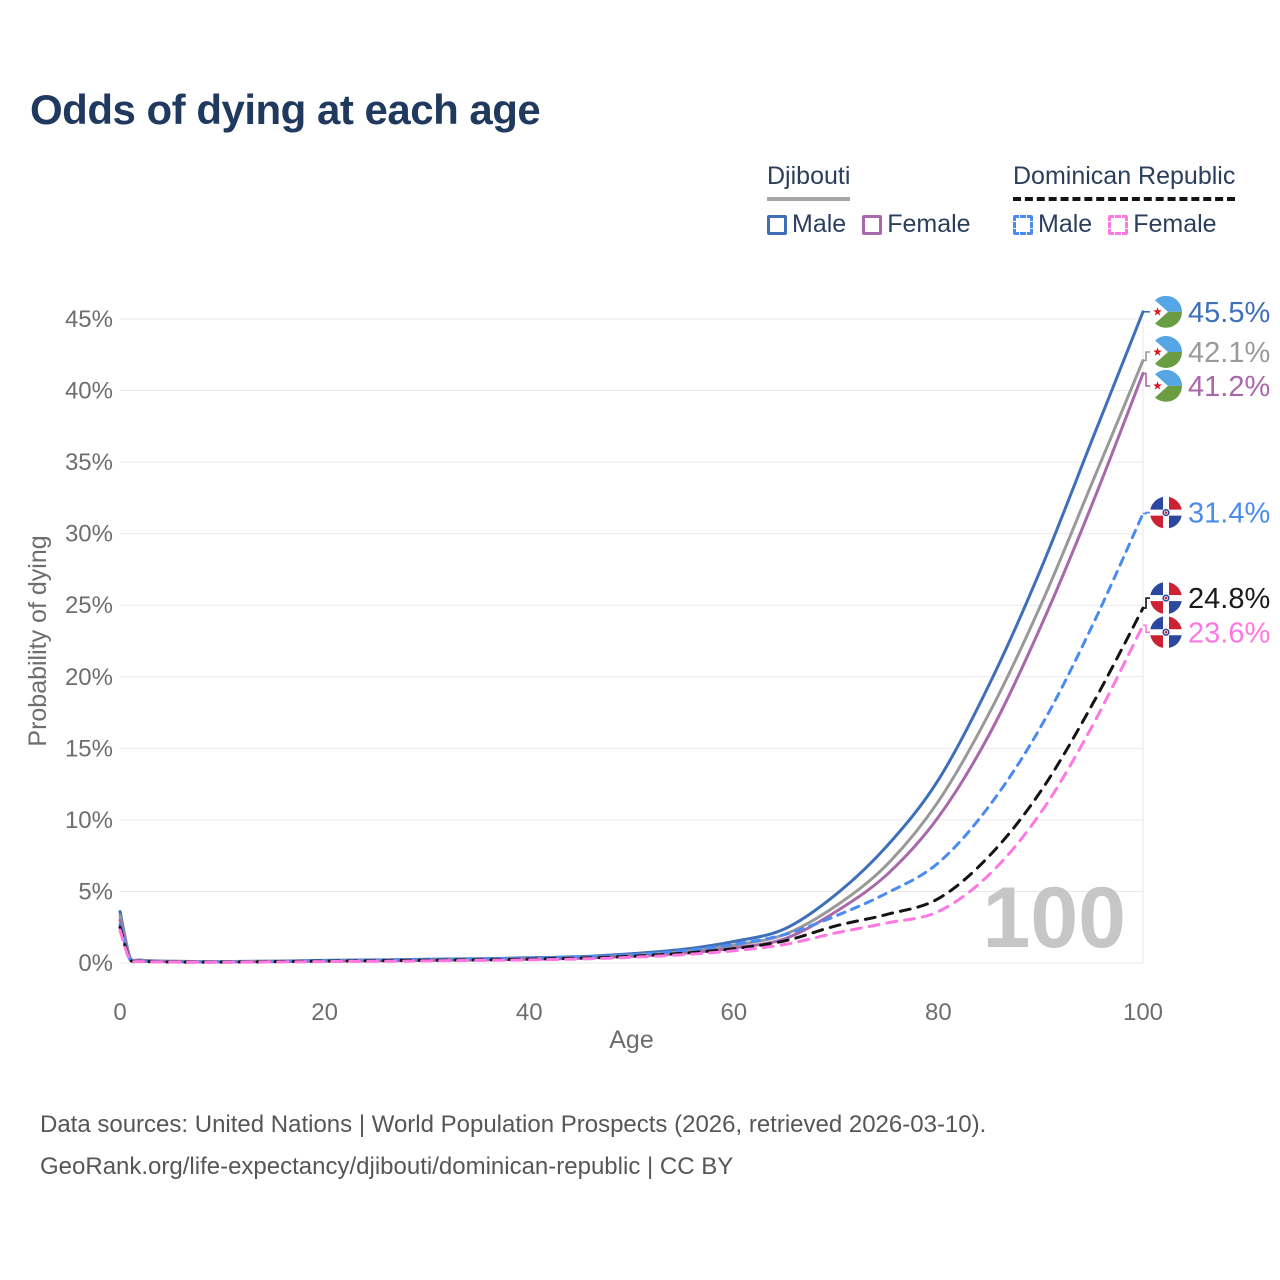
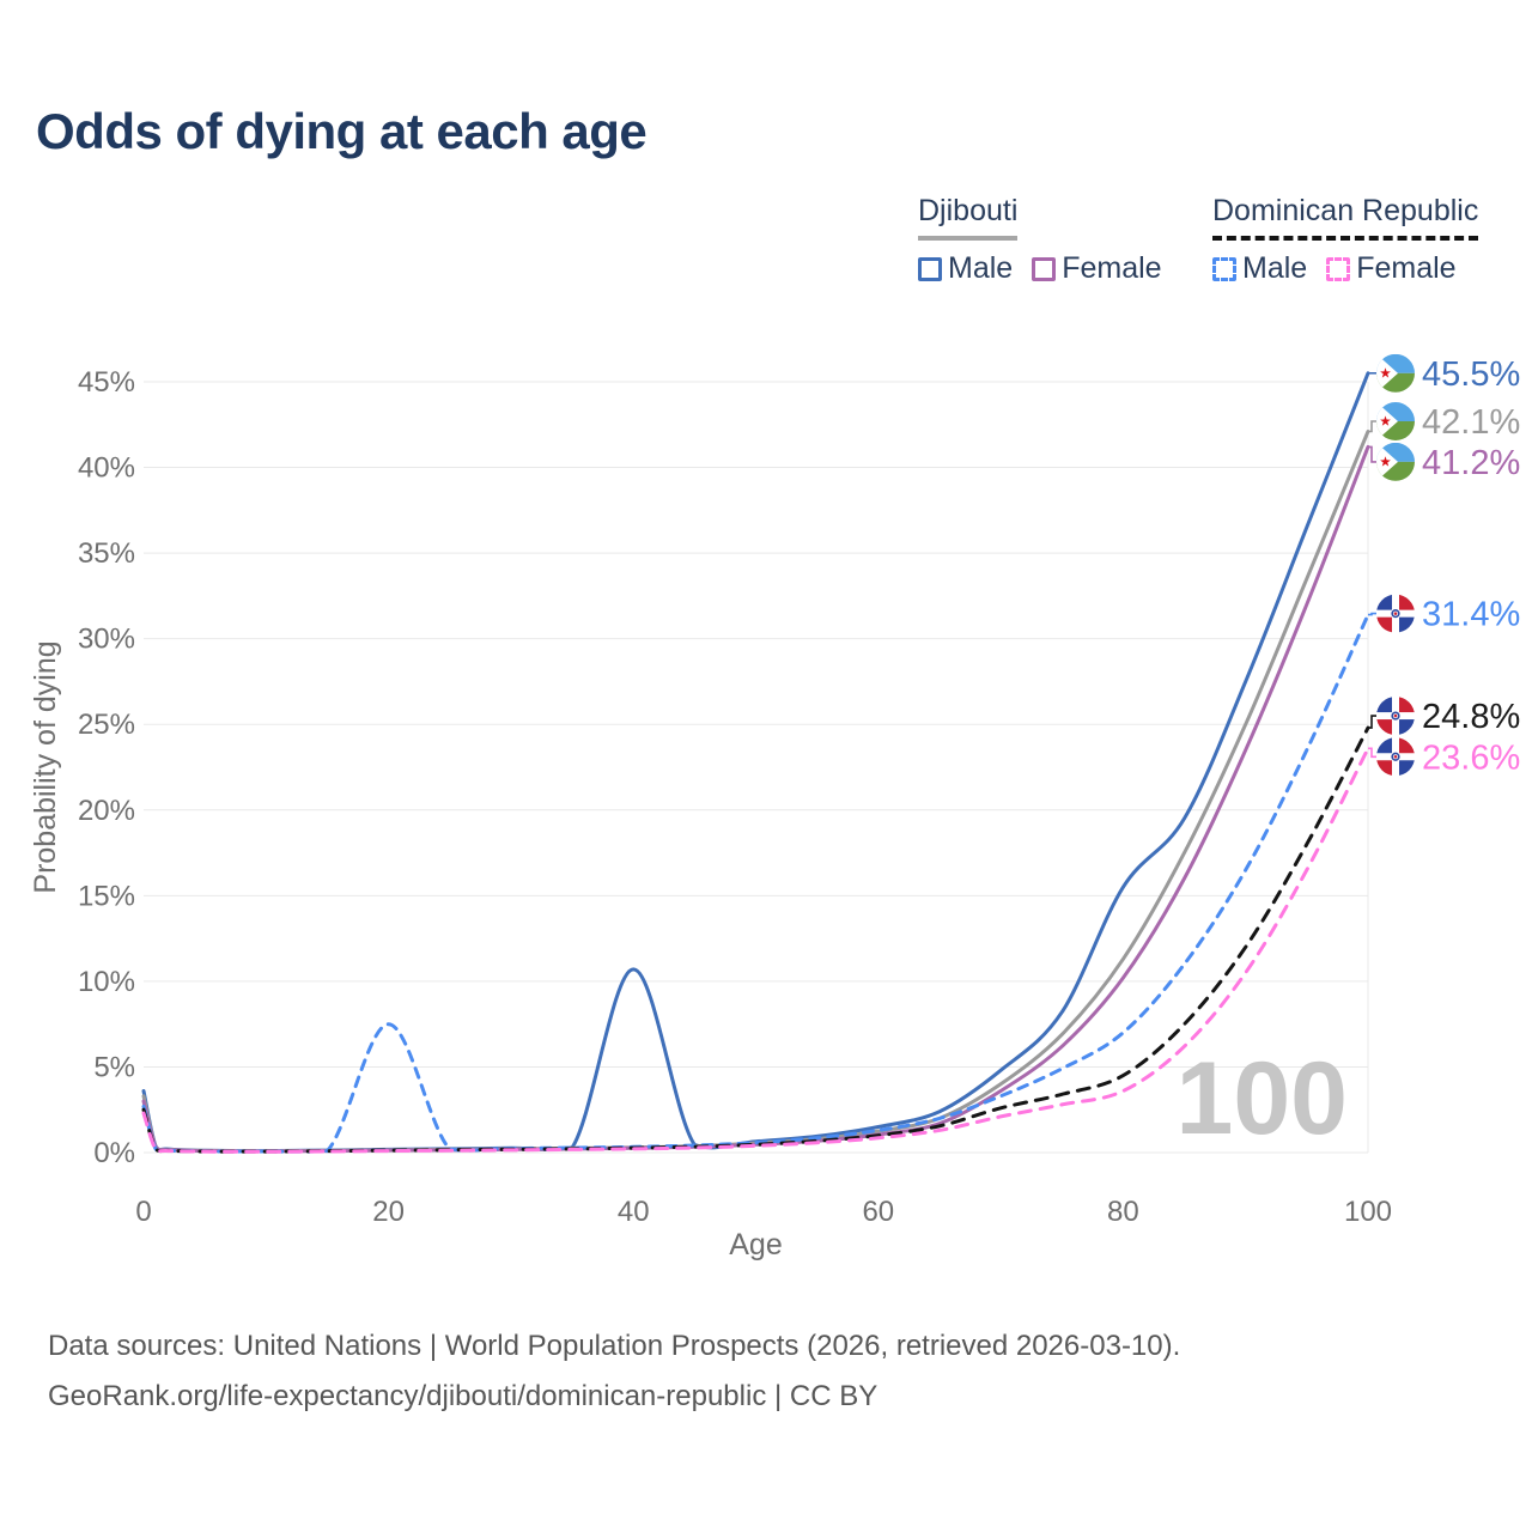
Dominican Republic Male/20: 0.2% -> 7.5%
Djibouti Male/40: 0.4% -> 10.7%
Djibouti Male/80: 12.8% -> 15.5%
